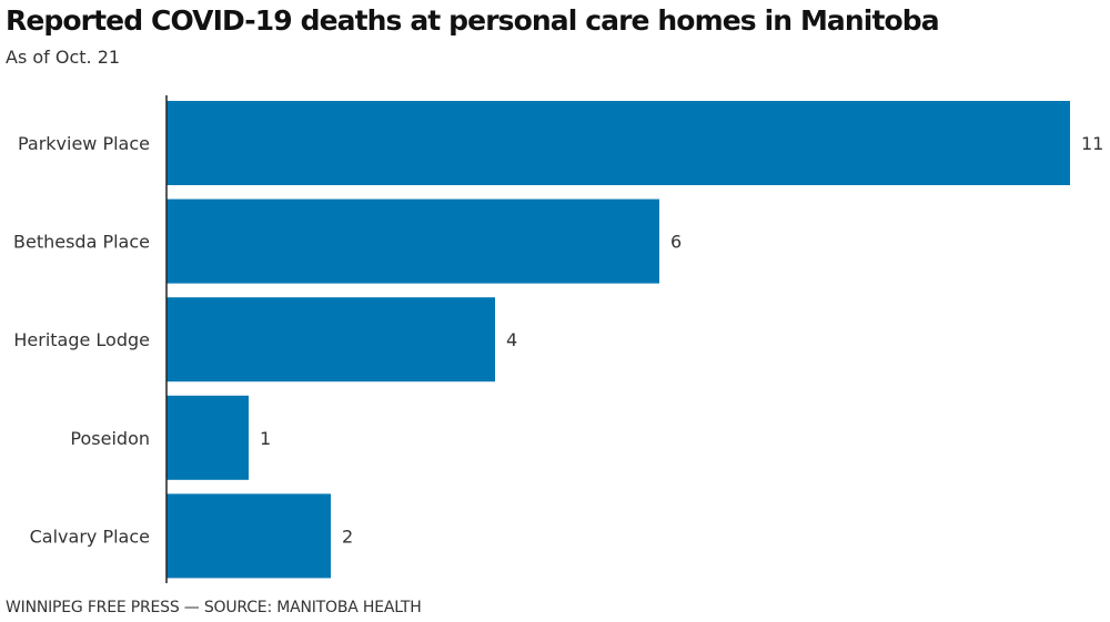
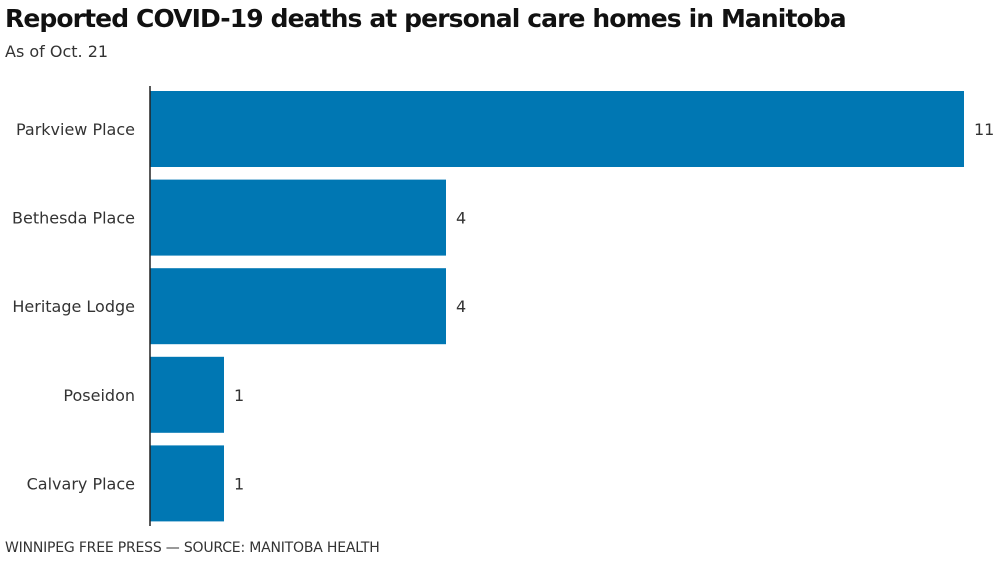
Bethesda Place: 6 -> 4
Calvary Place: 2 -> 1
